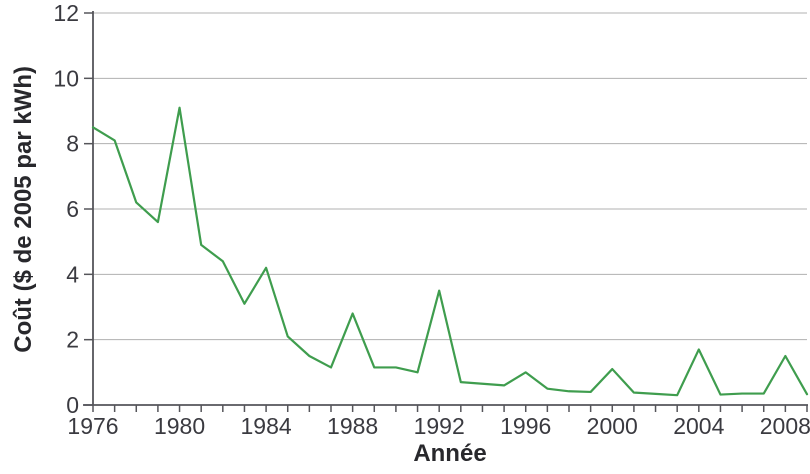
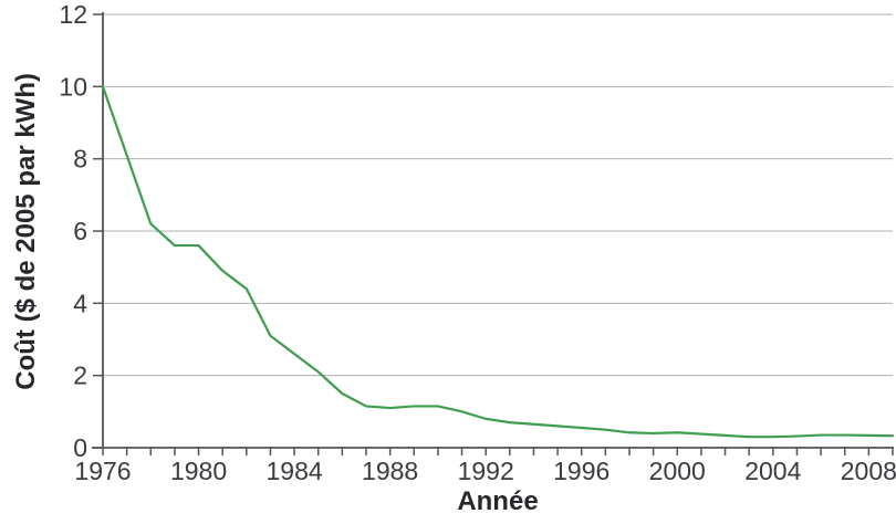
1976: 8.5 -> 10.0
1980: 9.1 -> 5.6
1984: 4.2 -> 2.6
1988: 2.8 -> 1.1
1992: 3.5 -> 0.8
1996: 1.0 -> 0.6
2000: 1.1 -> 0.4
2004: 1.7 -> 0.3
2008: 1.5 -> 0.3
